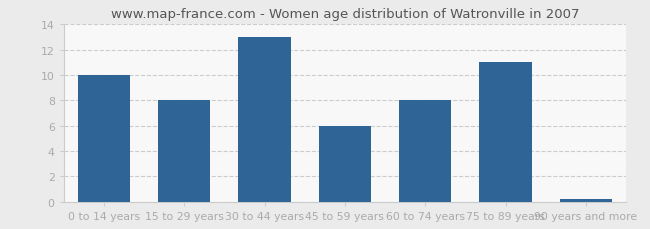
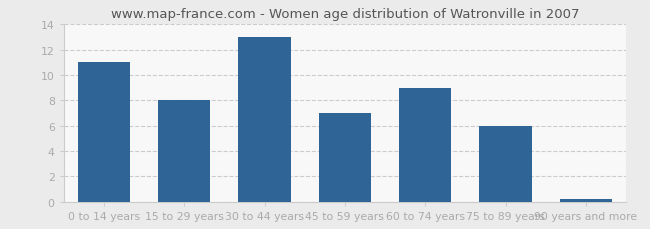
0 to 14 years: 10.0 -> 11.0
45 to 59 years: 6.0 -> 7.0
60 to 74 years: 8.0 -> 9.0
75 to 89 years: 11.0 -> 6.0
